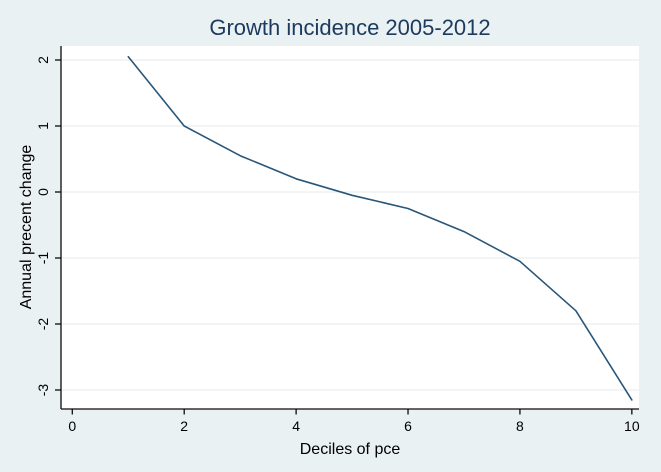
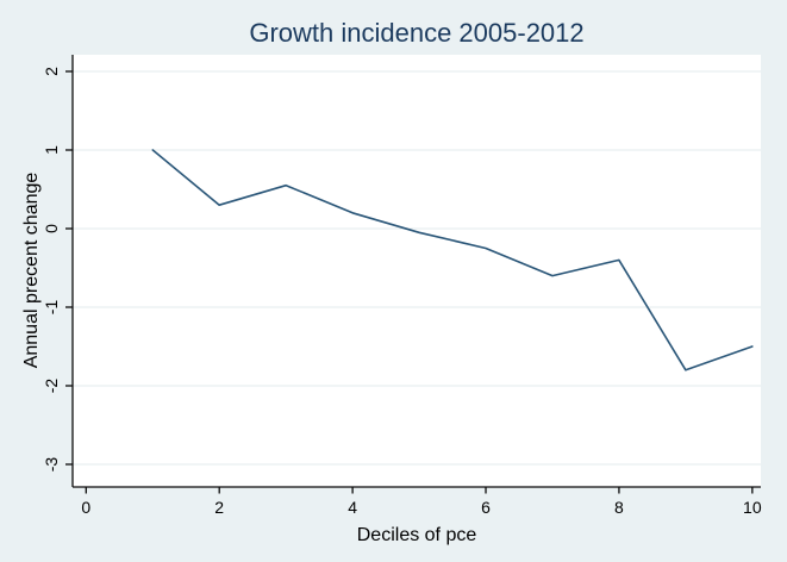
1: 2.0 -> 1.0
2: 1.0 -> 0.3
8: -1.1 -> -0.4
10: -3.1 -> -1.5
